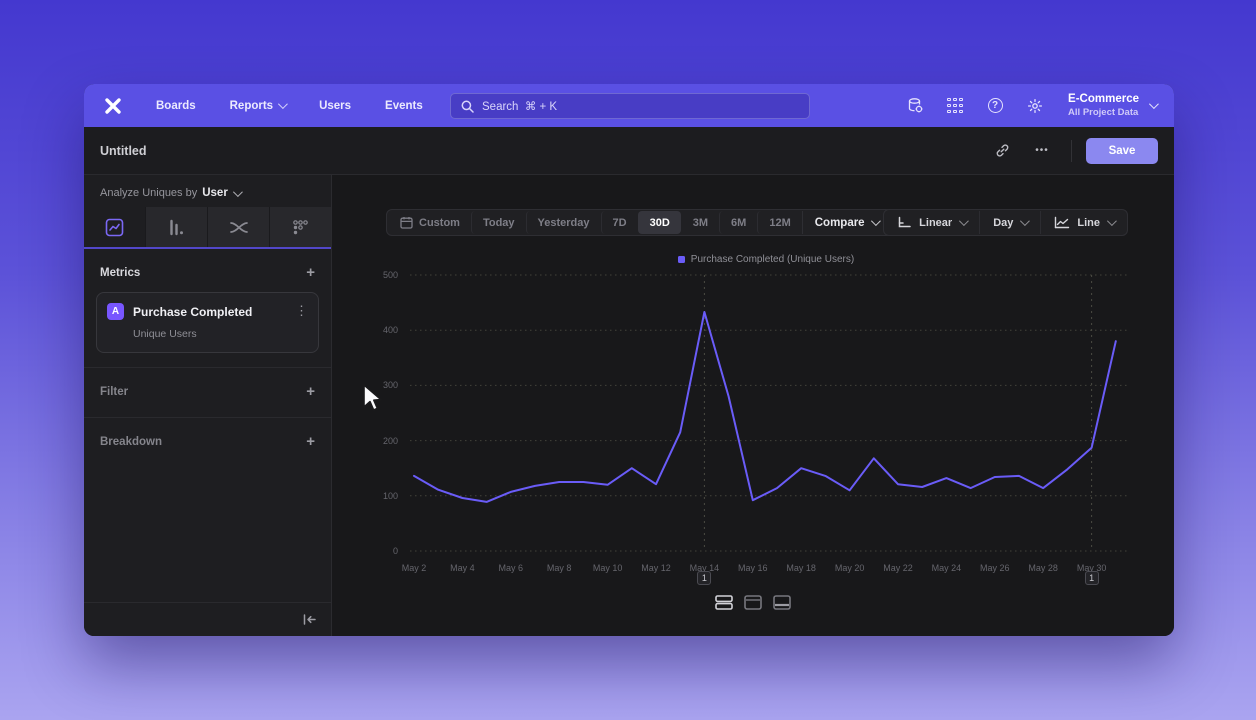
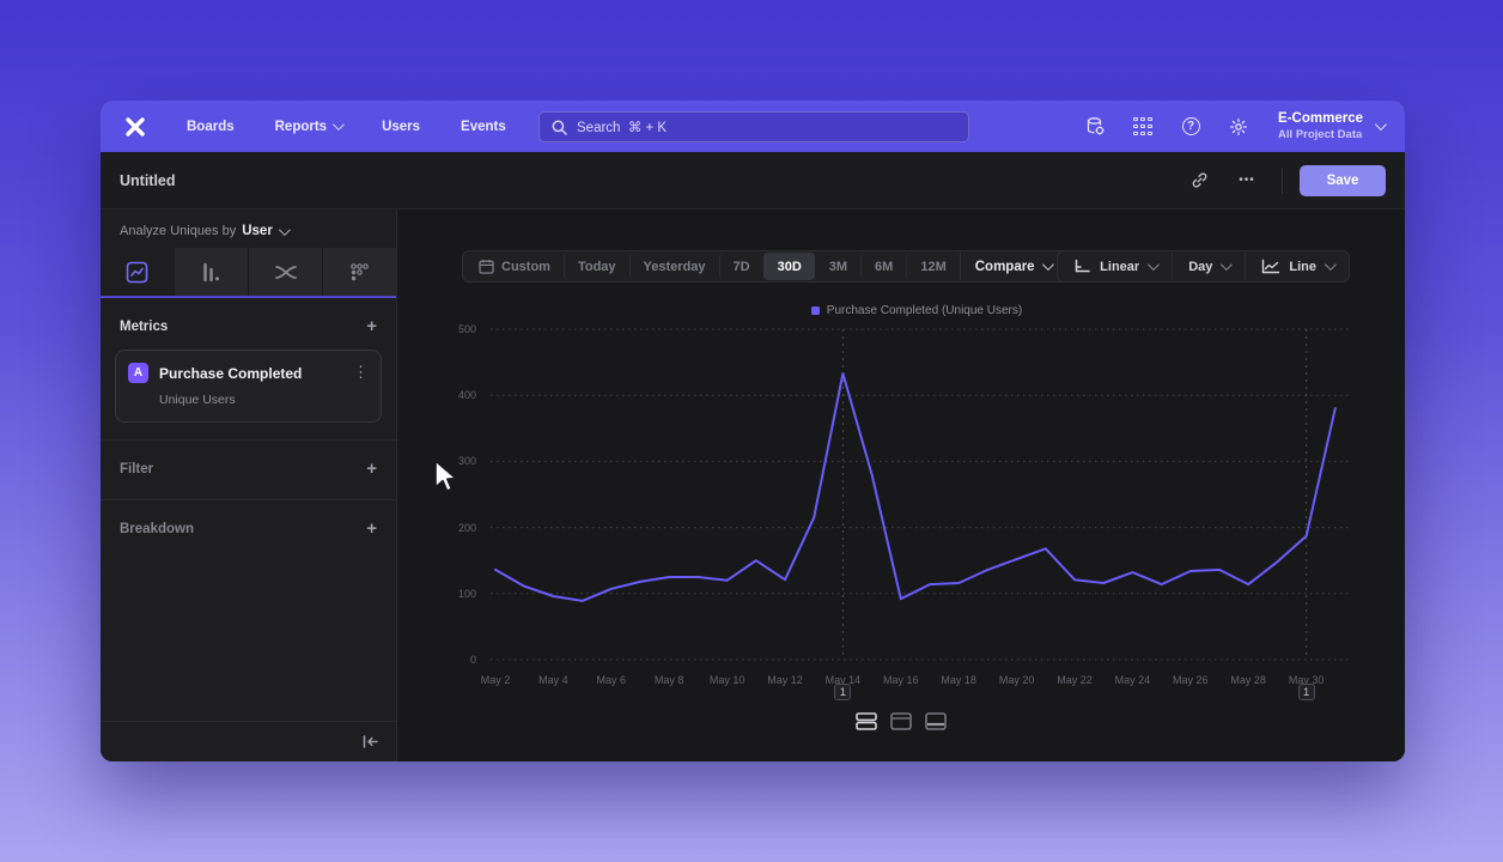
May 18: 150 -> 120
May 20: 110 -> 150
